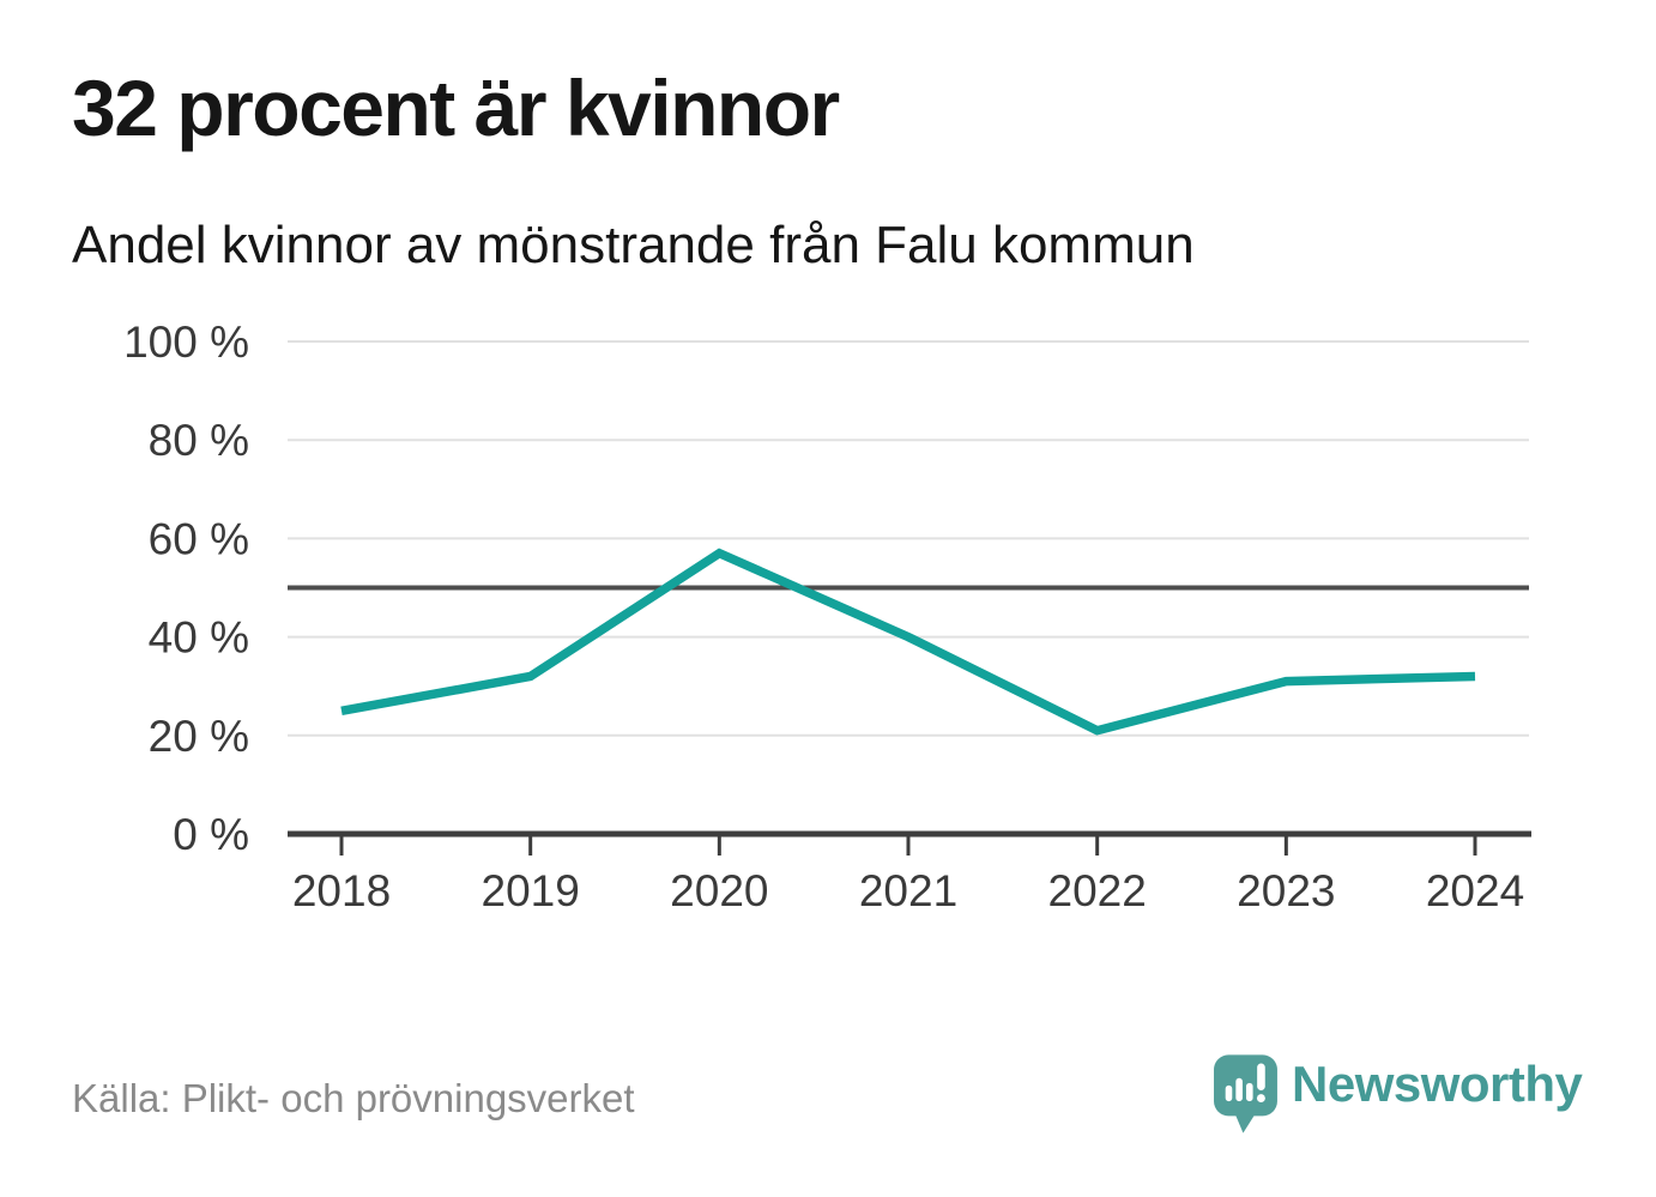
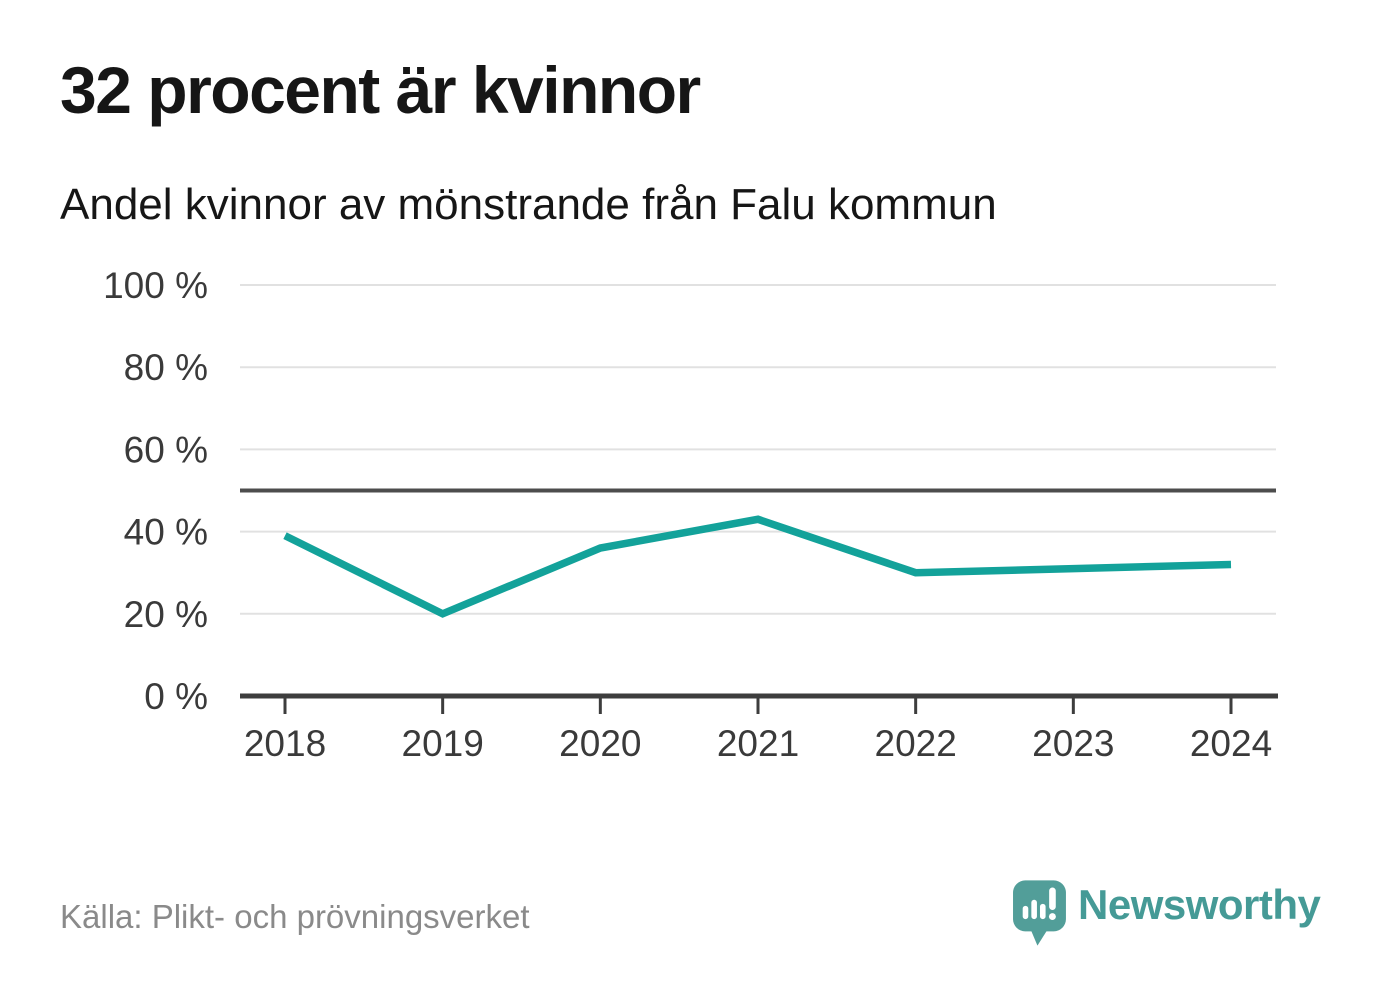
2018: 25% -> 39%
2019: 32% -> 20%
2020: 57% -> 36%
2021: 40% -> 43%
2022: 21% -> 30%
